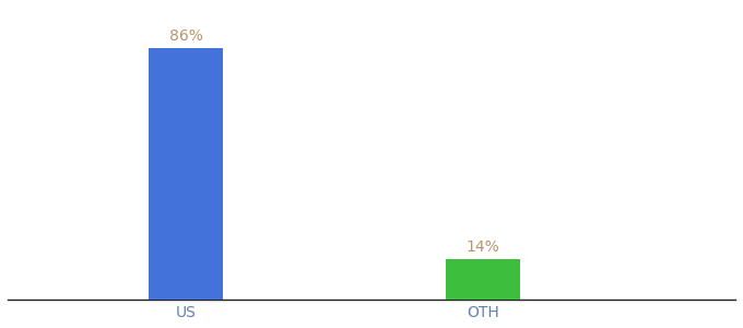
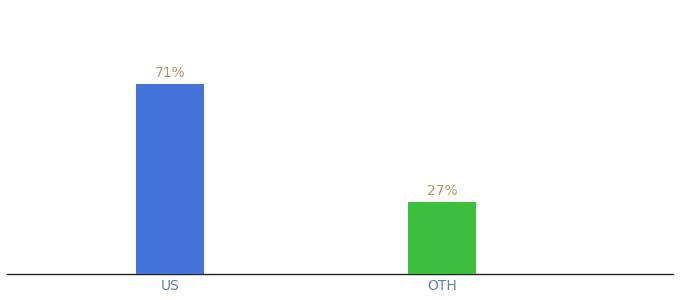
US: 86% -> 71%
OTH: 14% -> 27%
